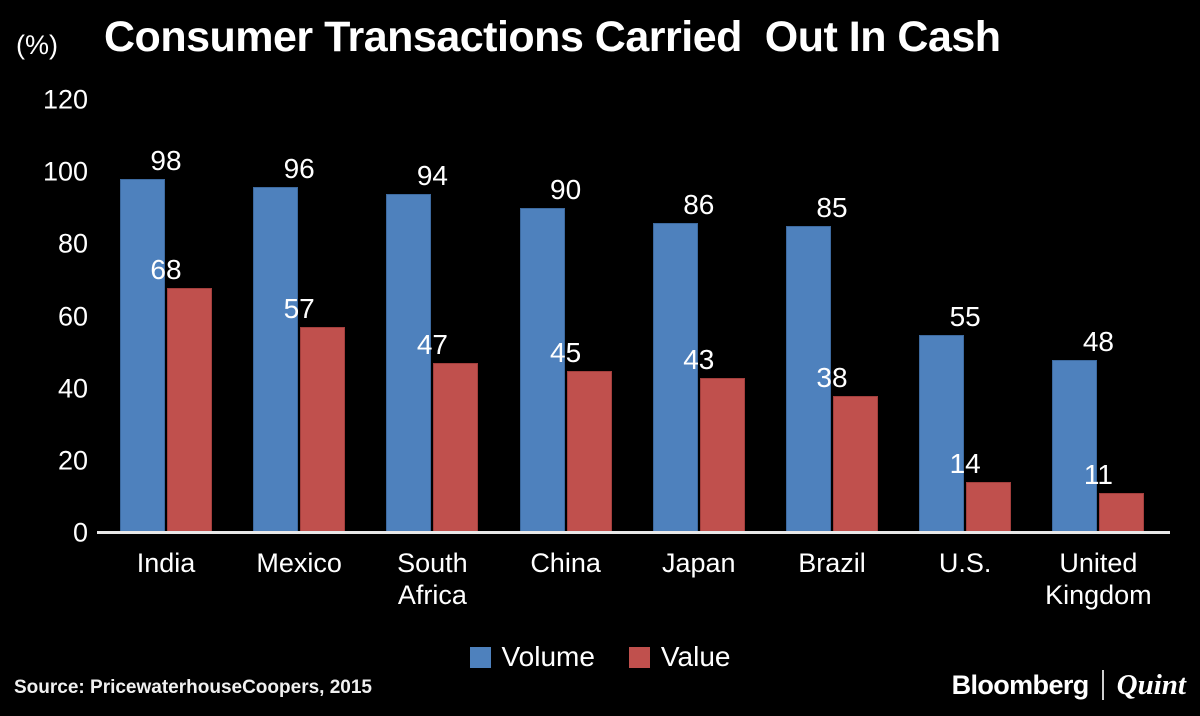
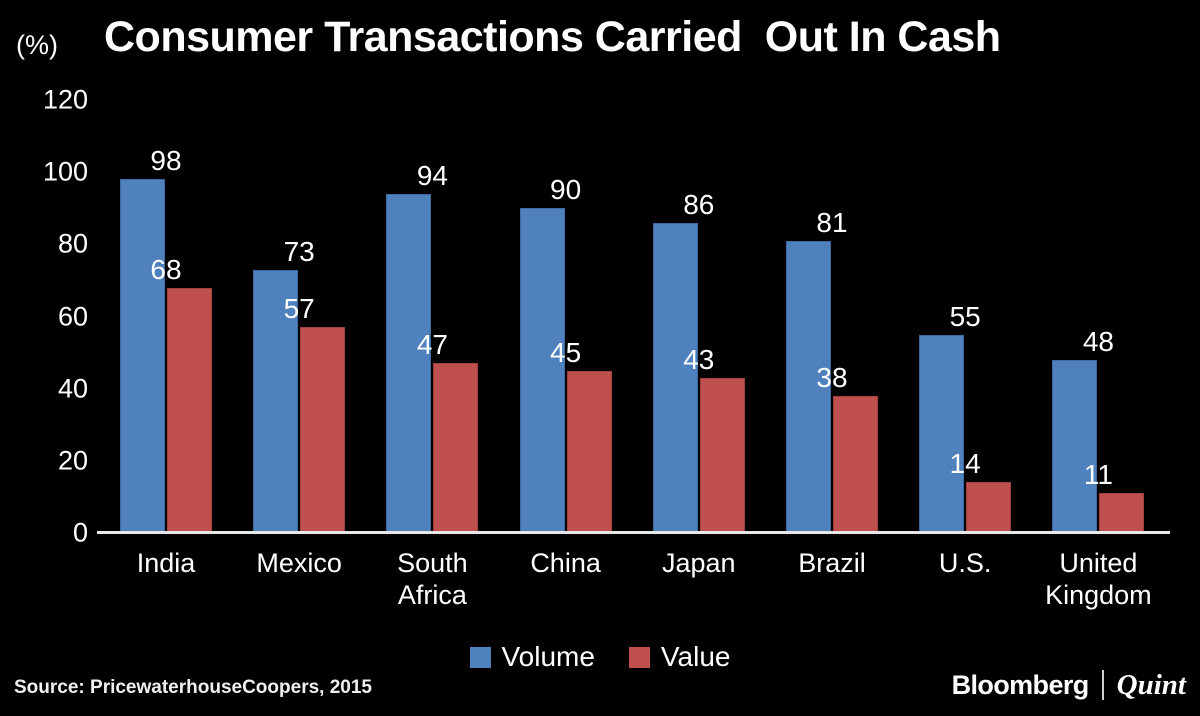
Volume/Mexico: 96 -> 73
Volume/Brazil: 85 -> 81
